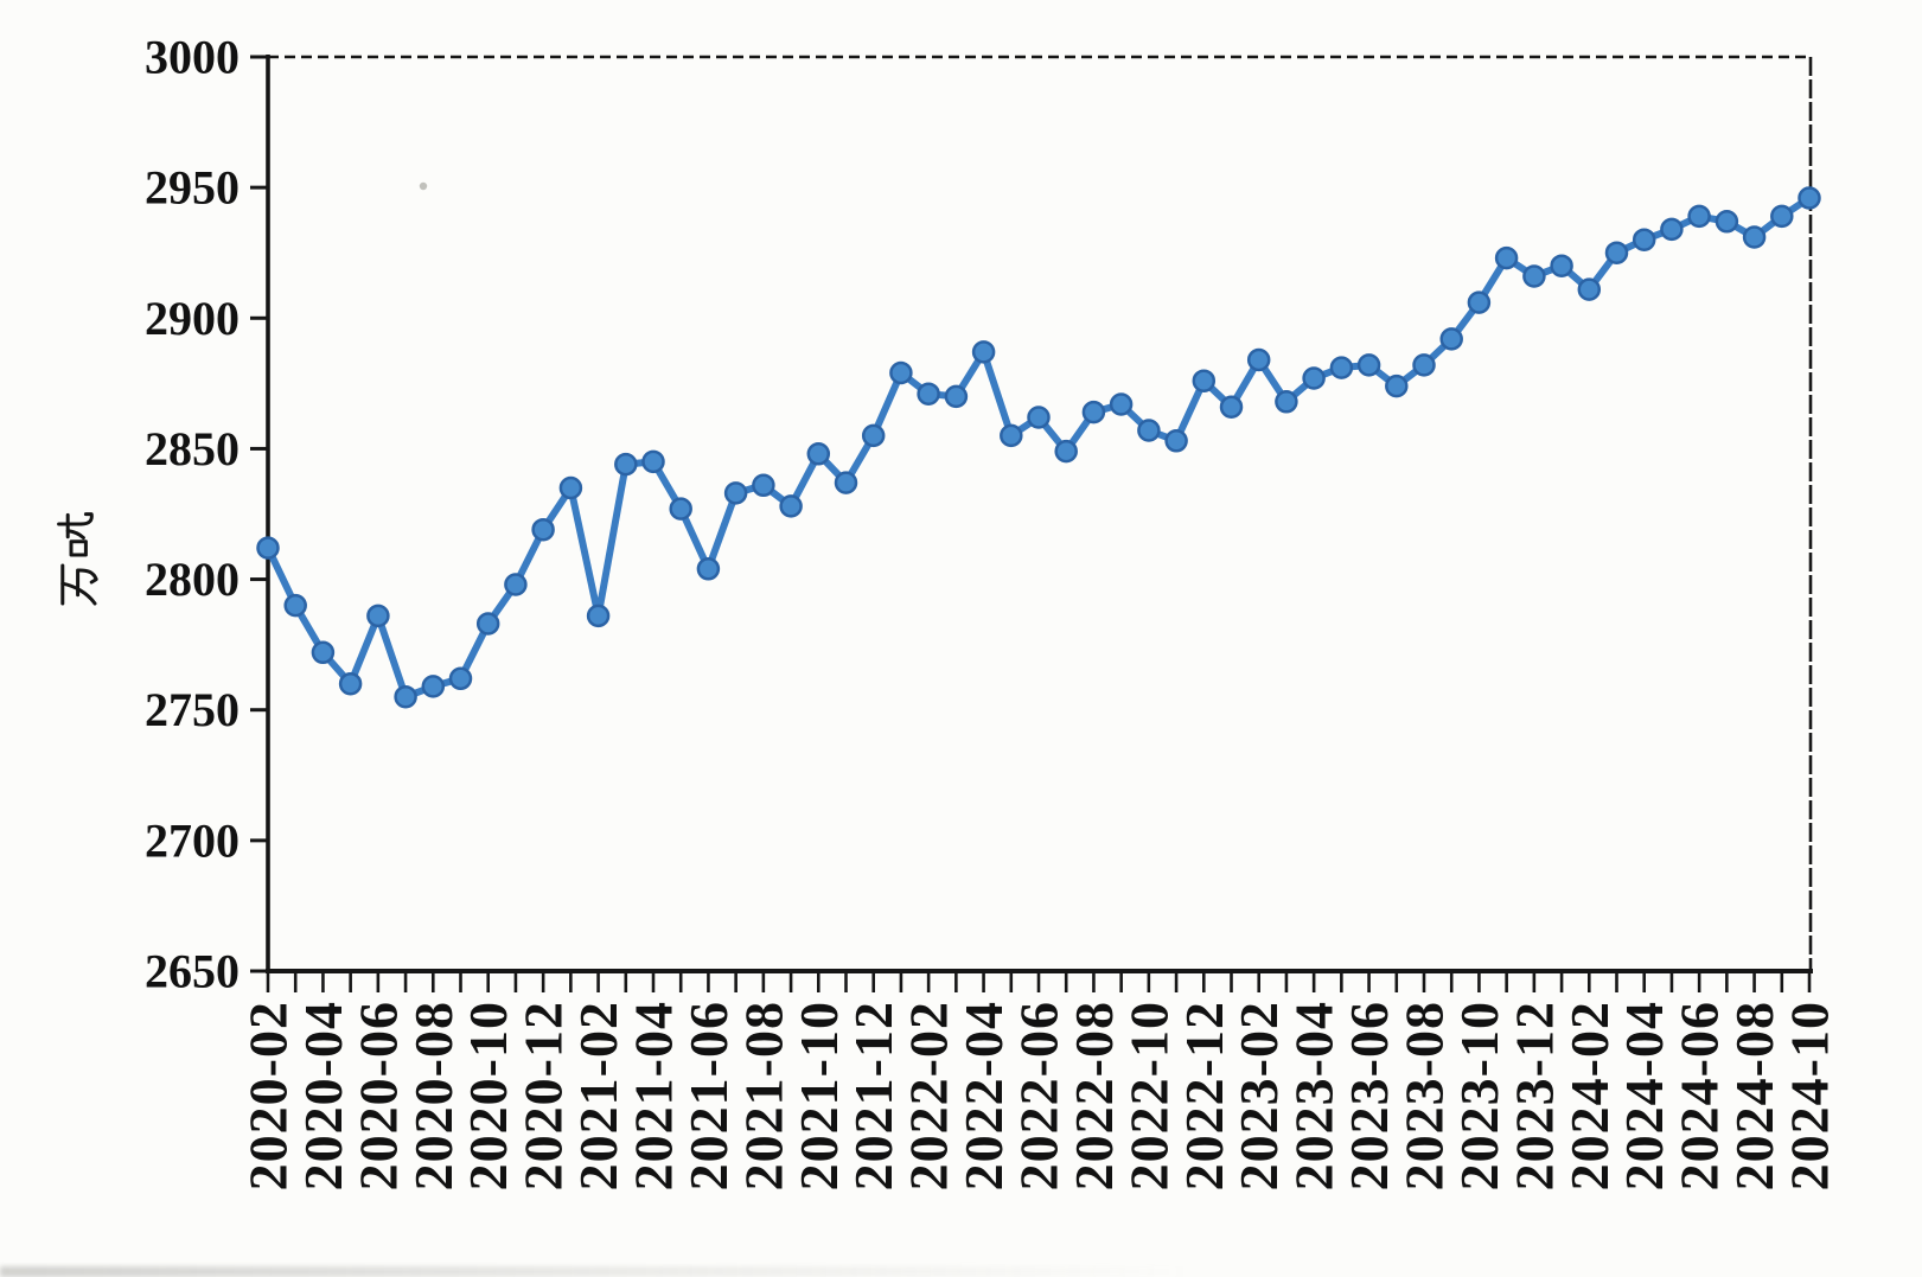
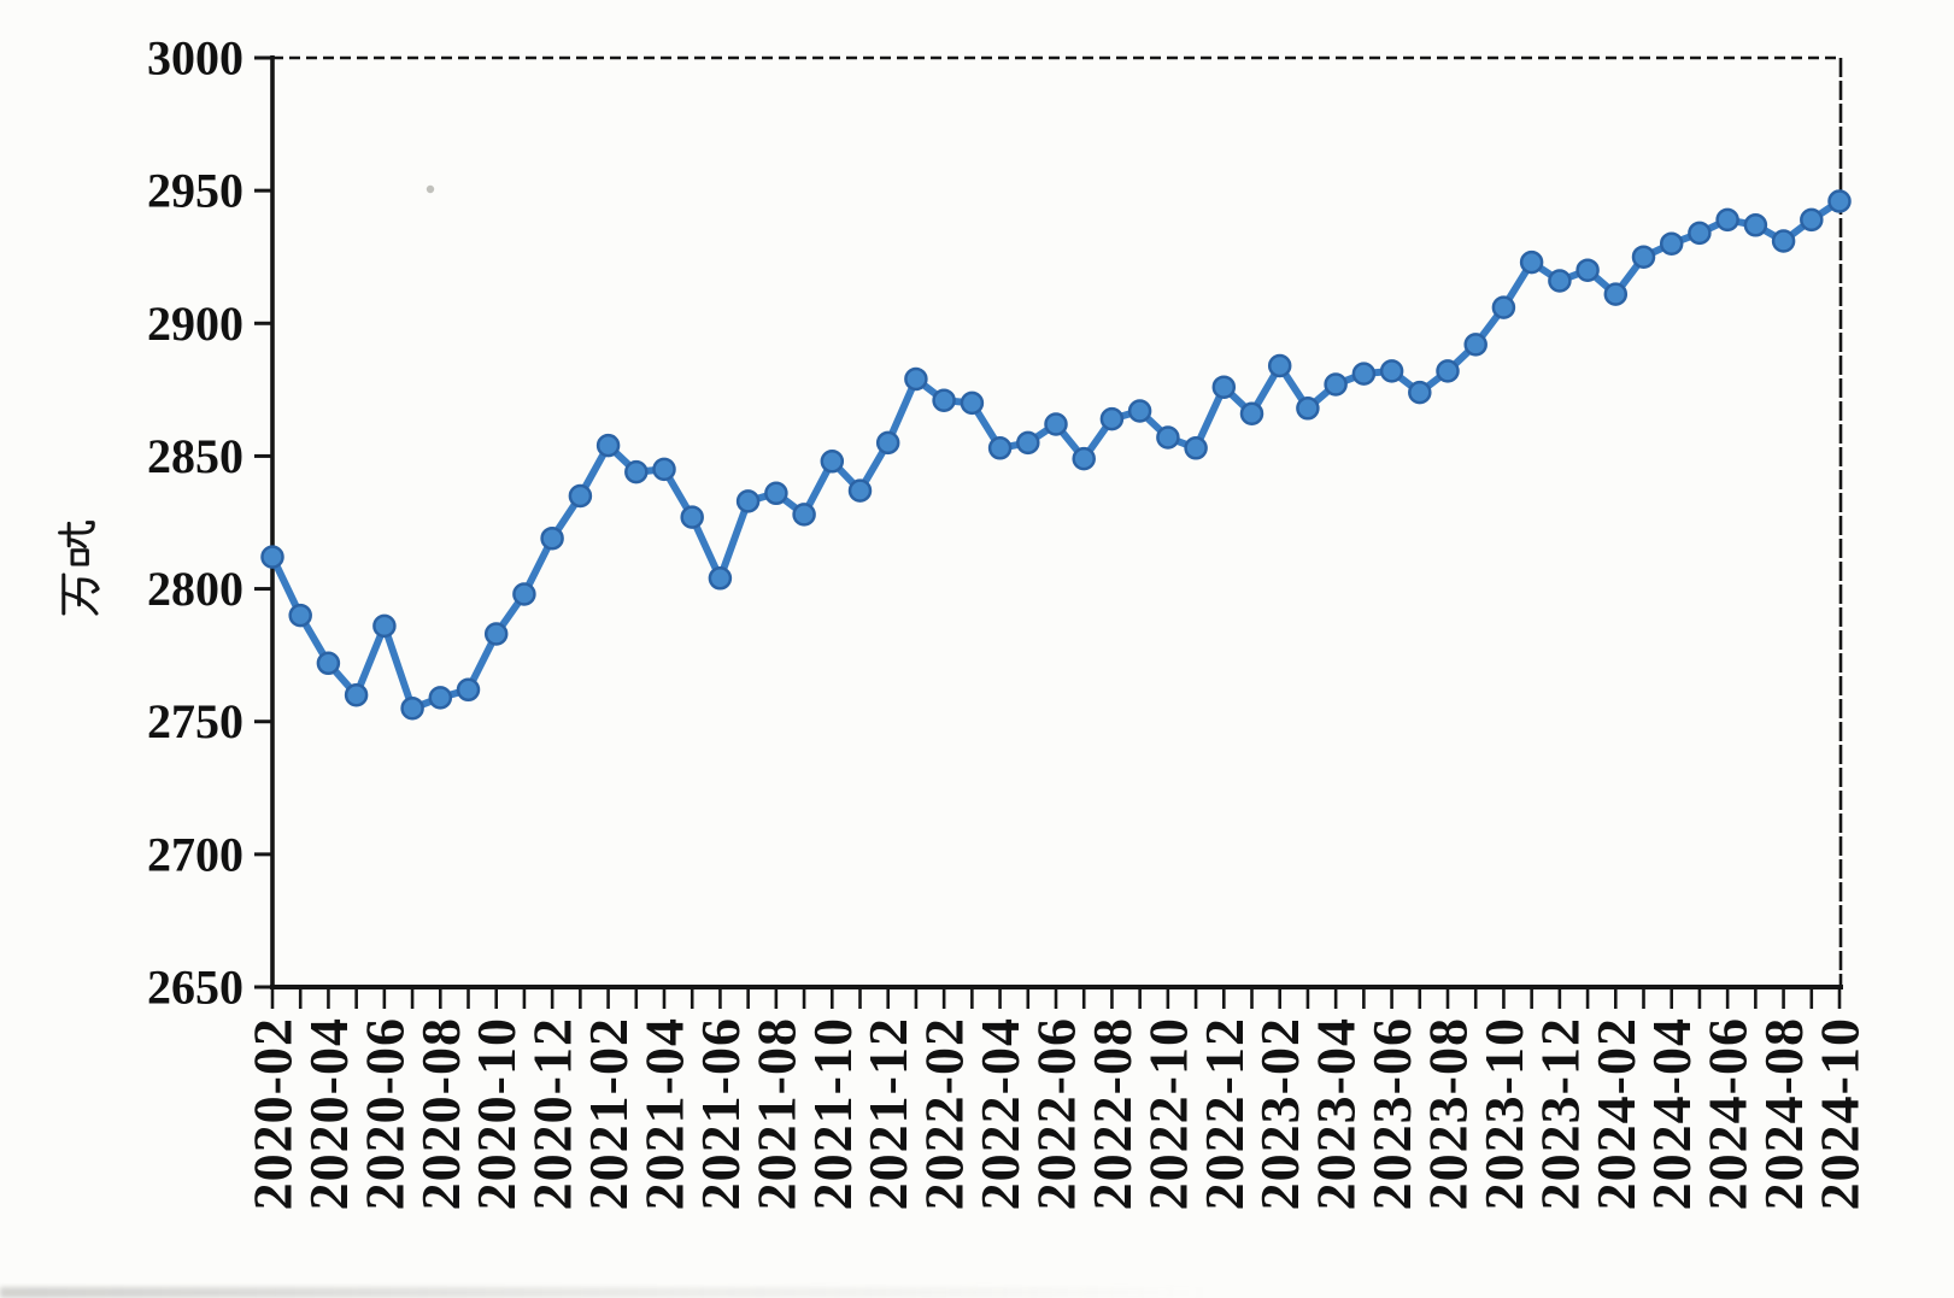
2021-02: 2786 -> 2854
2022-04: 2887 -> 2853
